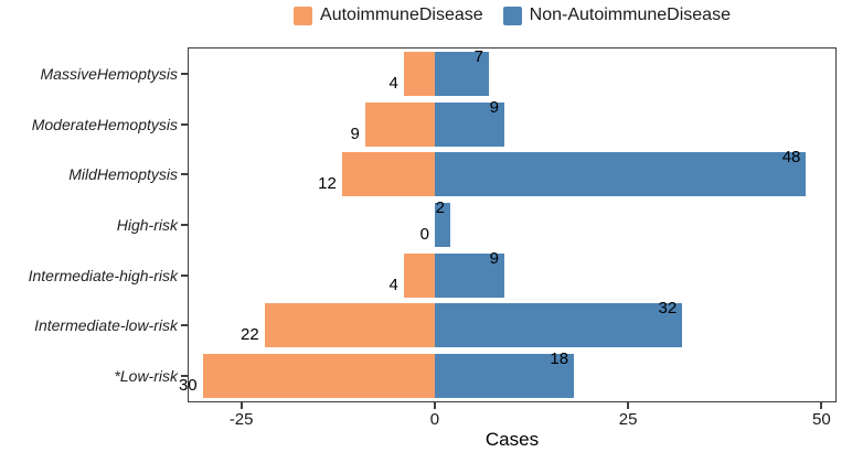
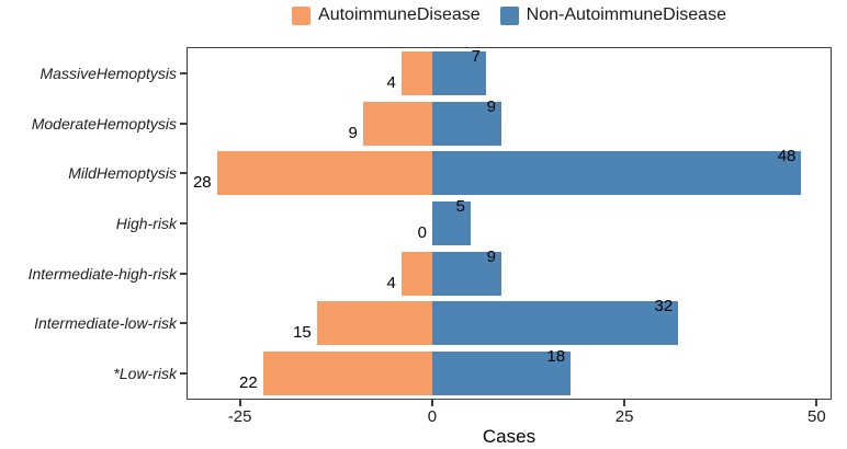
AutoimmuneDisease/MildHemoptysis: 12 -> 28
Non-AutoimmuneDisease/High-risk: 2 -> 5
AutoimmuneDisease/Intermediate-low-risk: 22 -> 15
AutoimmuneDisease/*Low-risk: 30 -> 22
